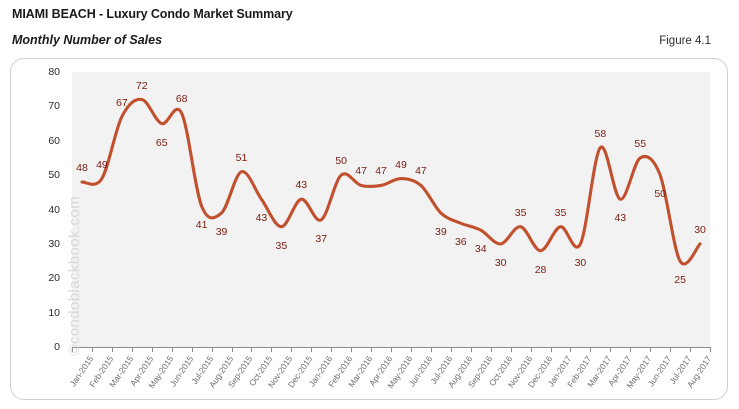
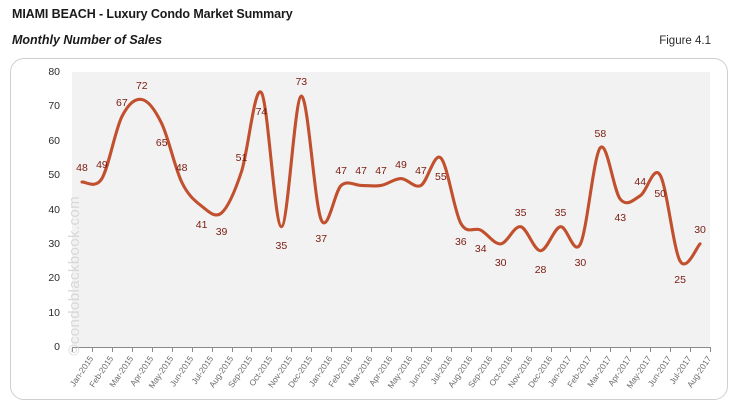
Jun-2015: 68 -> 48
Oct-2015: 43 -> 74
Dec-2015: 43 -> 73
Feb-2016: 50 -> 47
Jul-2016: 39 -> 55
May-2017: 55 -> 44
